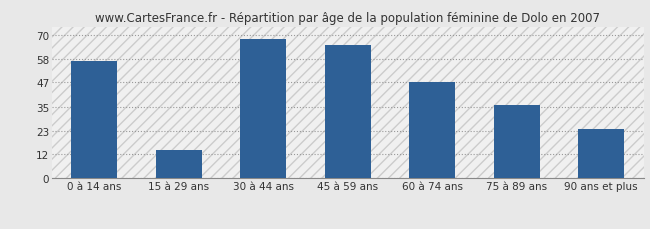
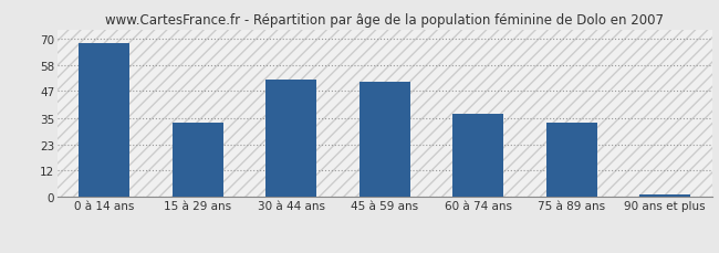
0 à 14 ans: 57 -> 68
15 à 29 ans: 14 -> 33
30 à 44 ans: 68 -> 52
45 à 59 ans: 65 -> 51
60 à 74 ans: 47 -> 37
75 à 89 ans: 36 -> 33
90 ans et plus: 24 -> 1
